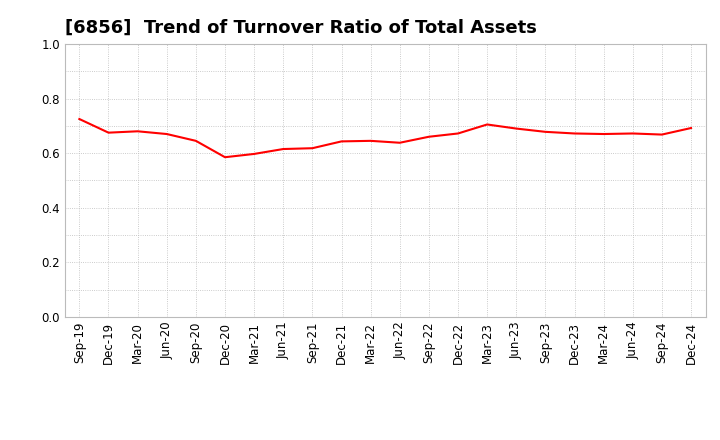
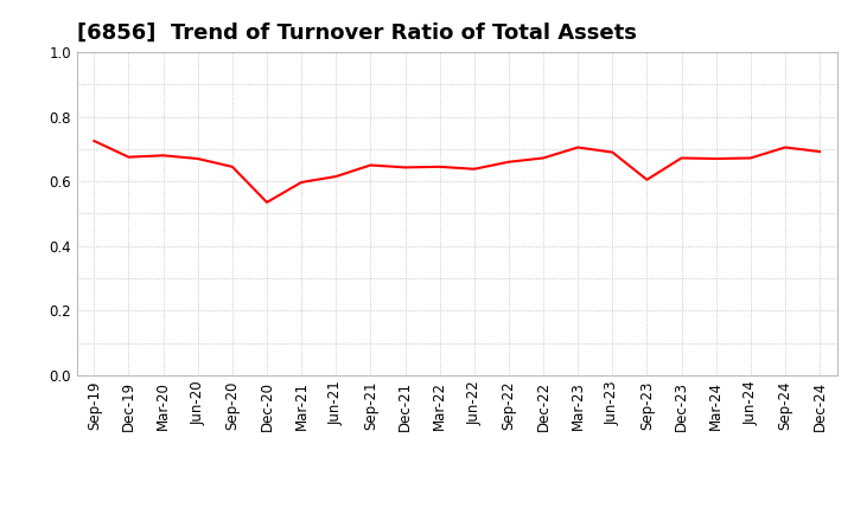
Dec-20: 0.585 -> 0.535
Sep-21: 0.618 -> 0.650
Sep-23: 0.678 -> 0.605
Sep-24: 0.668 -> 0.705
